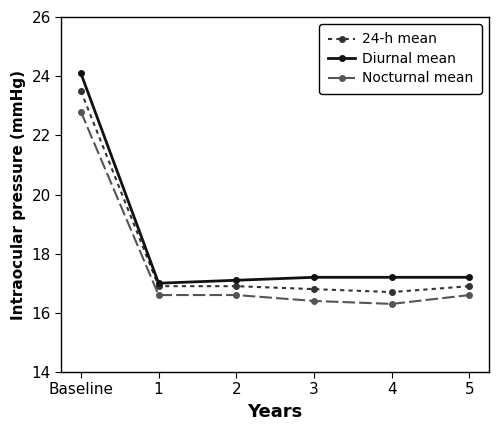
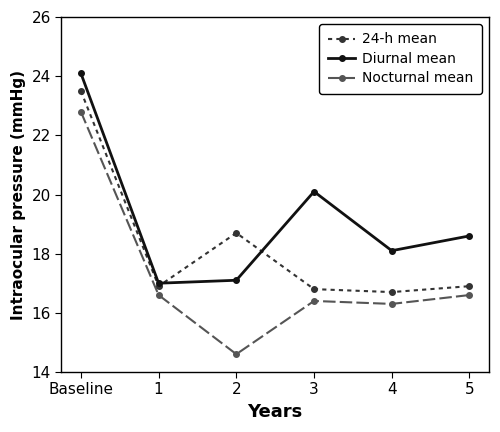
24-h mean/2: 16.9 -> 18.7
Nocturnal mean/2: 16.6 -> 14.6
Diurnal mean/3: 17.2 -> 20.1
Diurnal mean/4: 17.2 -> 18.1
Diurnal mean/5: 17.2 -> 18.6
